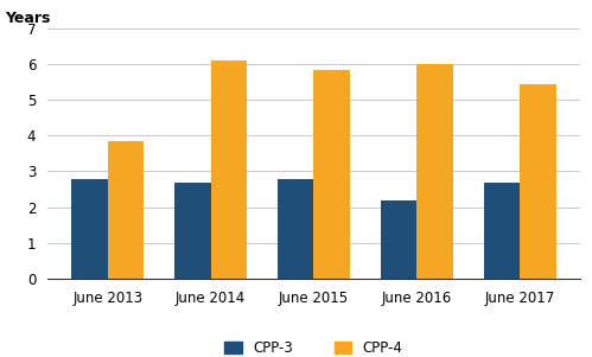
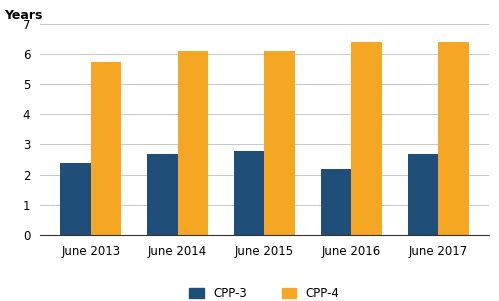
CPP-3/June 2013: 2.8 -> 2.4
CPP-4/June 2013: 3.85 -> 5.75
CPP-4/June 2015: 5.85 -> 6.10
CPP-4/June 2016: 6.00 -> 6.40
CPP-4/June 2017: 5.45 -> 6.40
